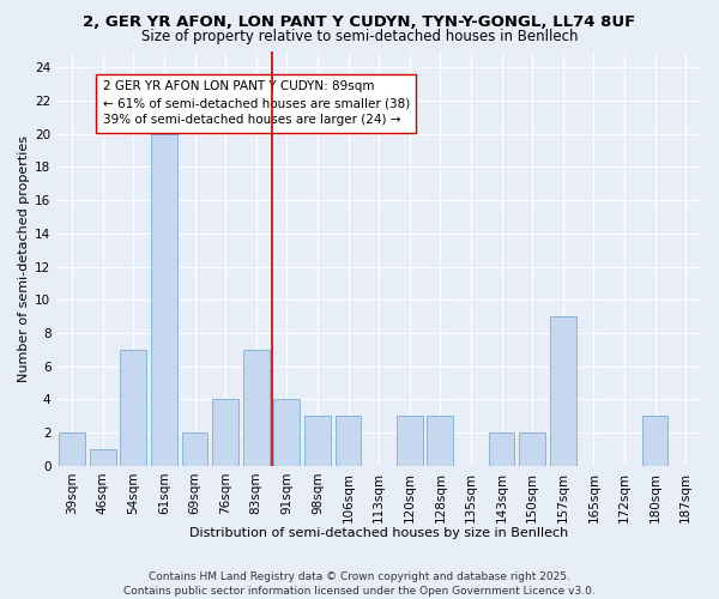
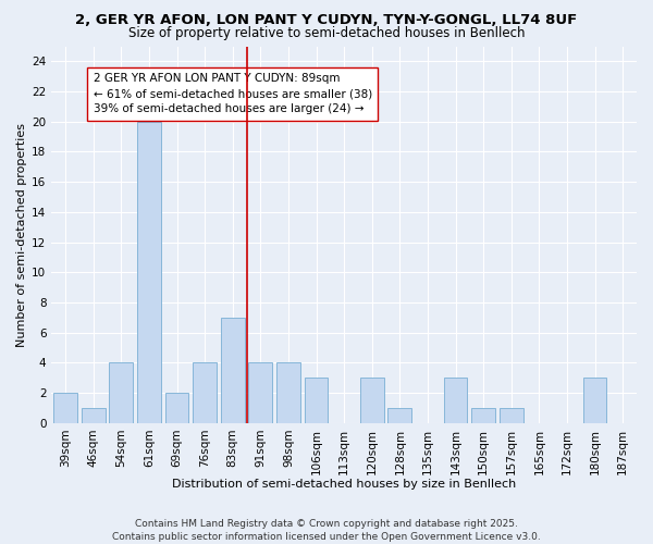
54sqm: 7 -> 4
98sqm: 3 -> 4
128sqm: 3 -> 1
143sqm: 2 -> 3
150sqm: 2 -> 1
157sqm: 9 -> 1
